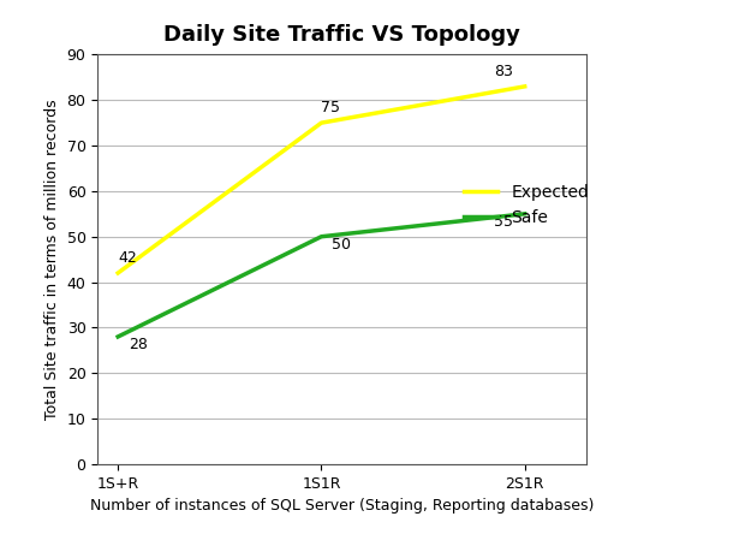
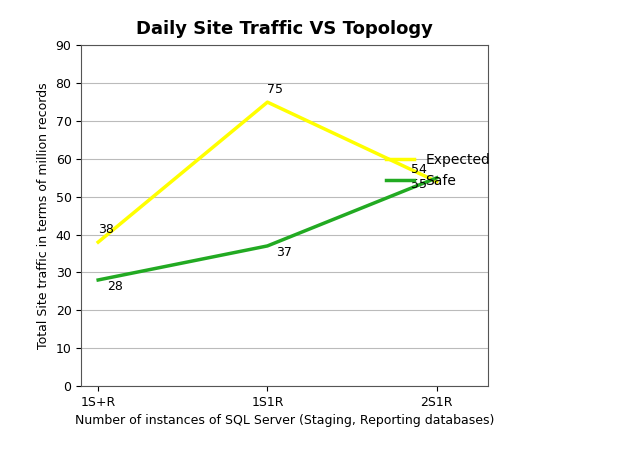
Expected/1S+R: 42 -> 38
Safe/1S1R: 50 -> 37
Expected/2S1R: 83 -> 54
